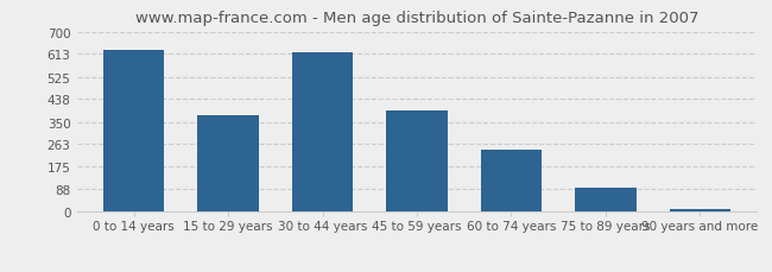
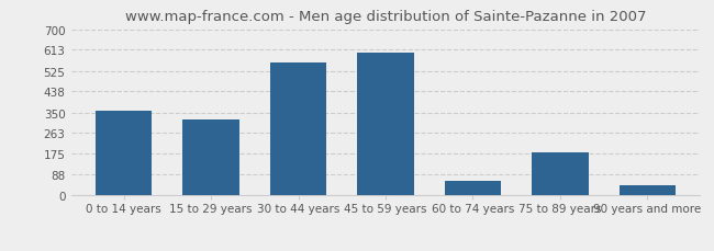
0 to 14 years: 630 -> 355
15 to 29 years: 375 -> 320
30 to 44 years: 622 -> 560
45 to 59 years: 395 -> 600
60 to 74 years: 243 -> 60
75 to 89 years: 93 -> 180
90 years and more: 13 -> 45
